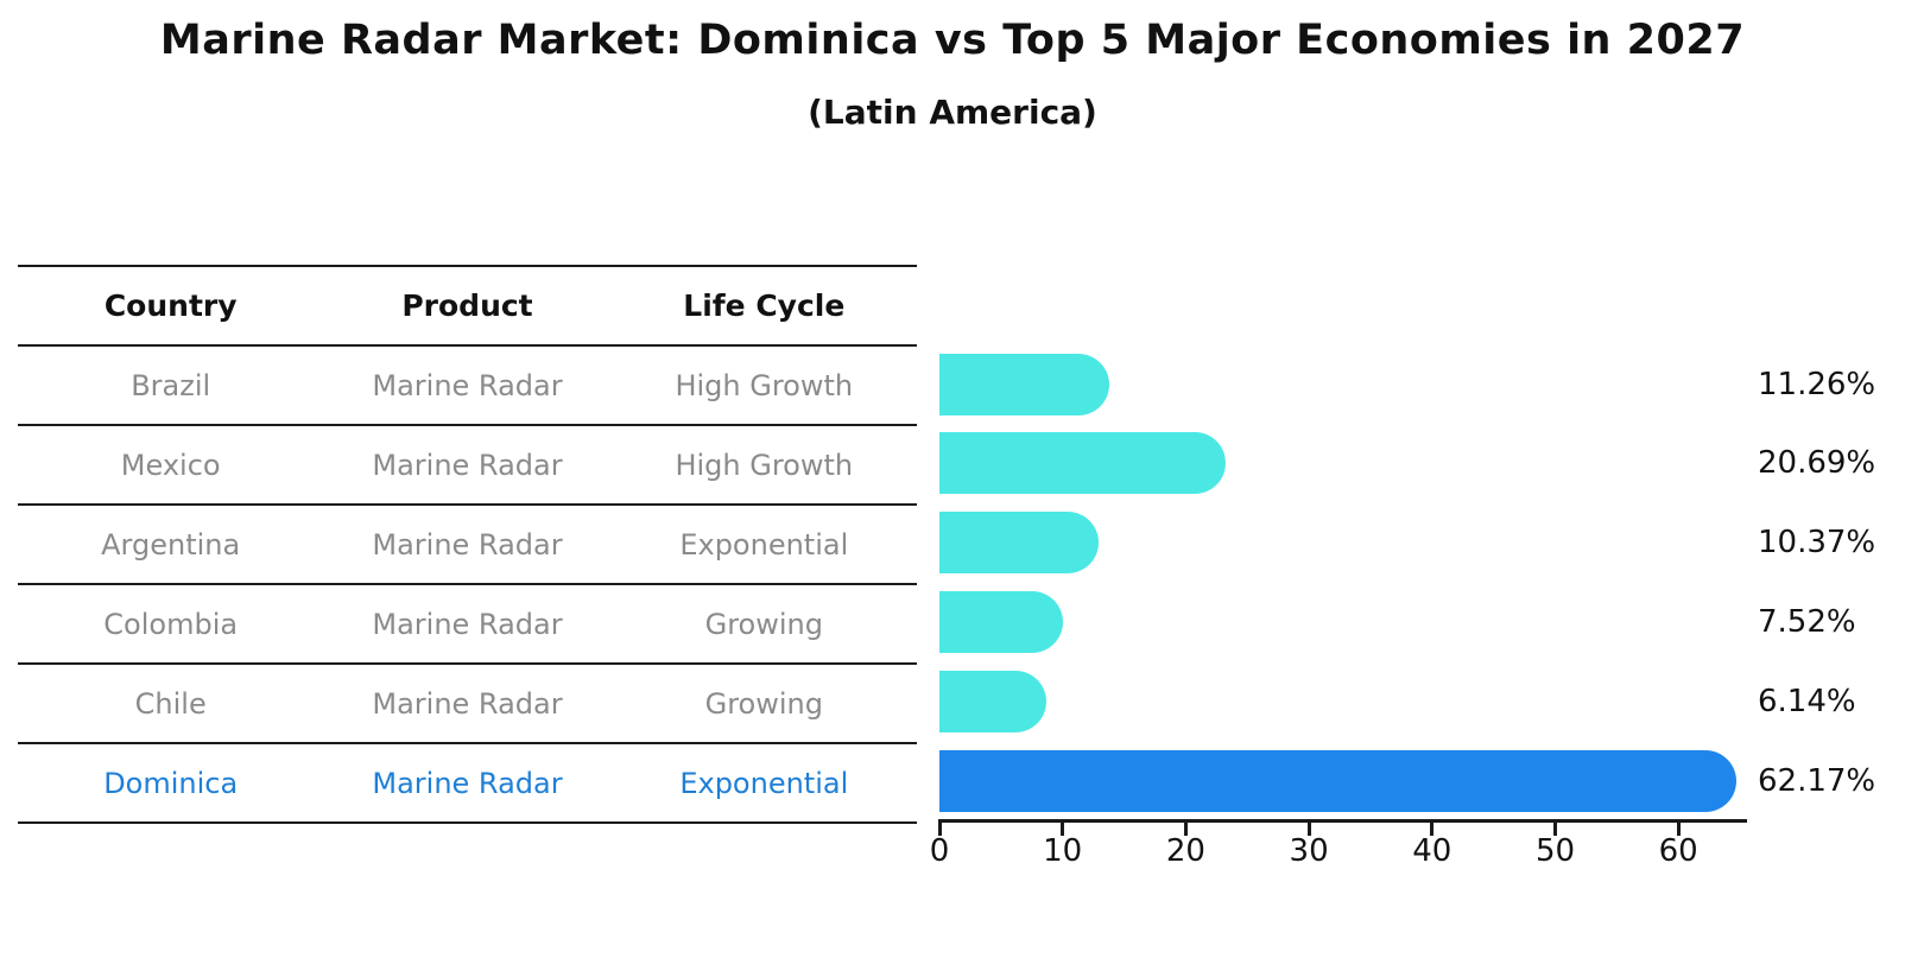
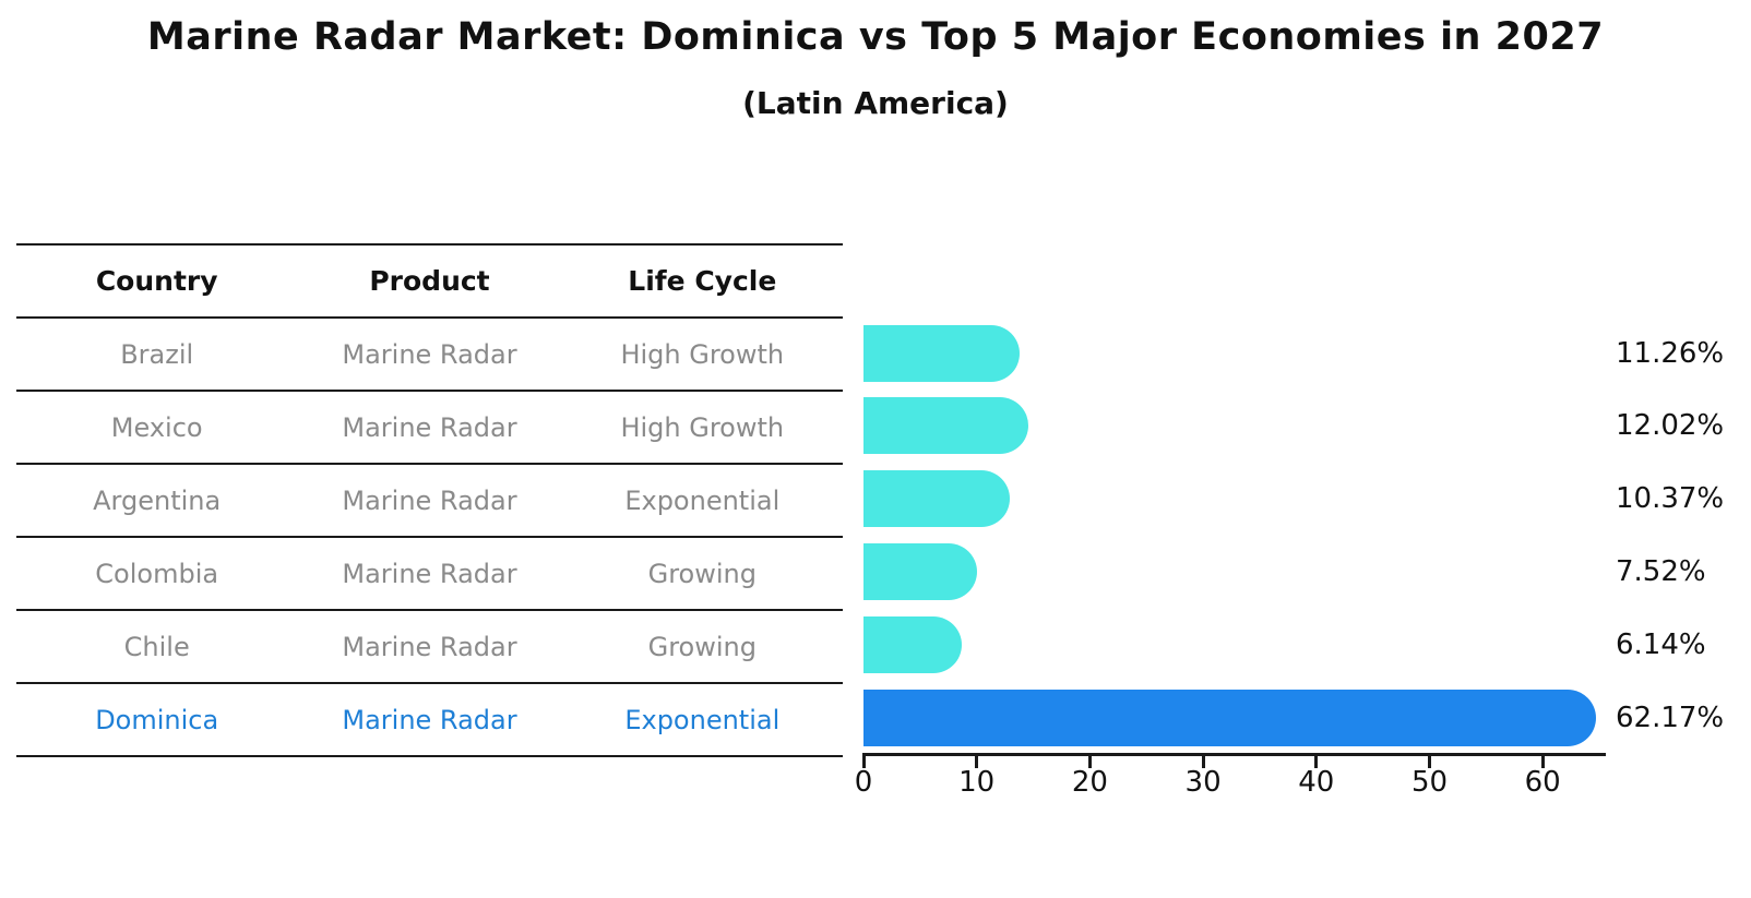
Mexico: 20.69% -> 12.02%
